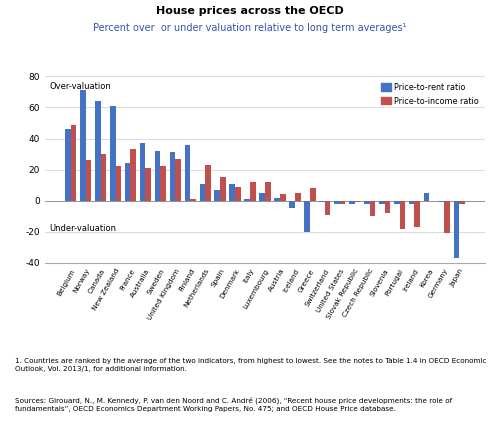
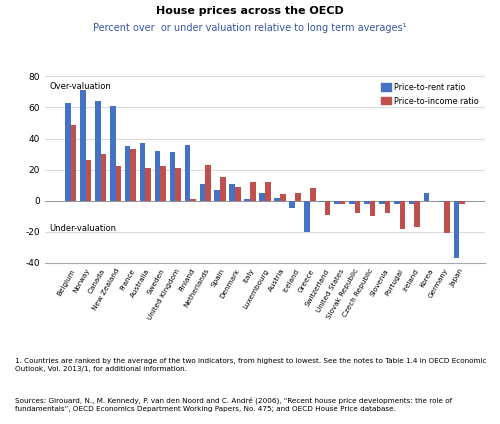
Price-to-rent ratio/Belgium: 46 -> 63
Price-to-rent ratio/France: 24 -> 35
Price-to-income ratio/United Kingdom: 27 -> 21
Price-to-income ratio/Slovak Republic: -1 -> -8
